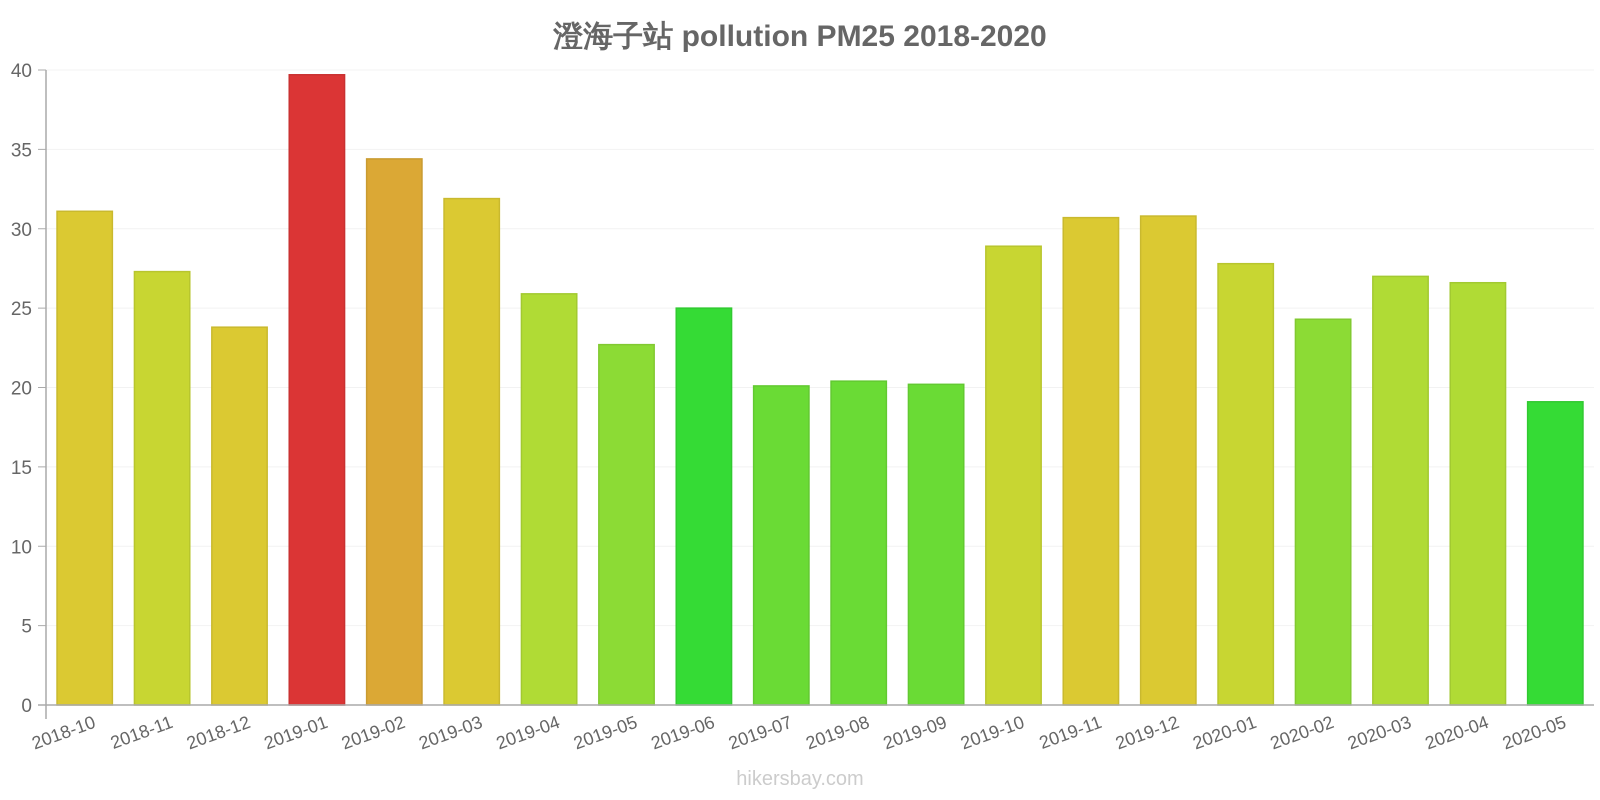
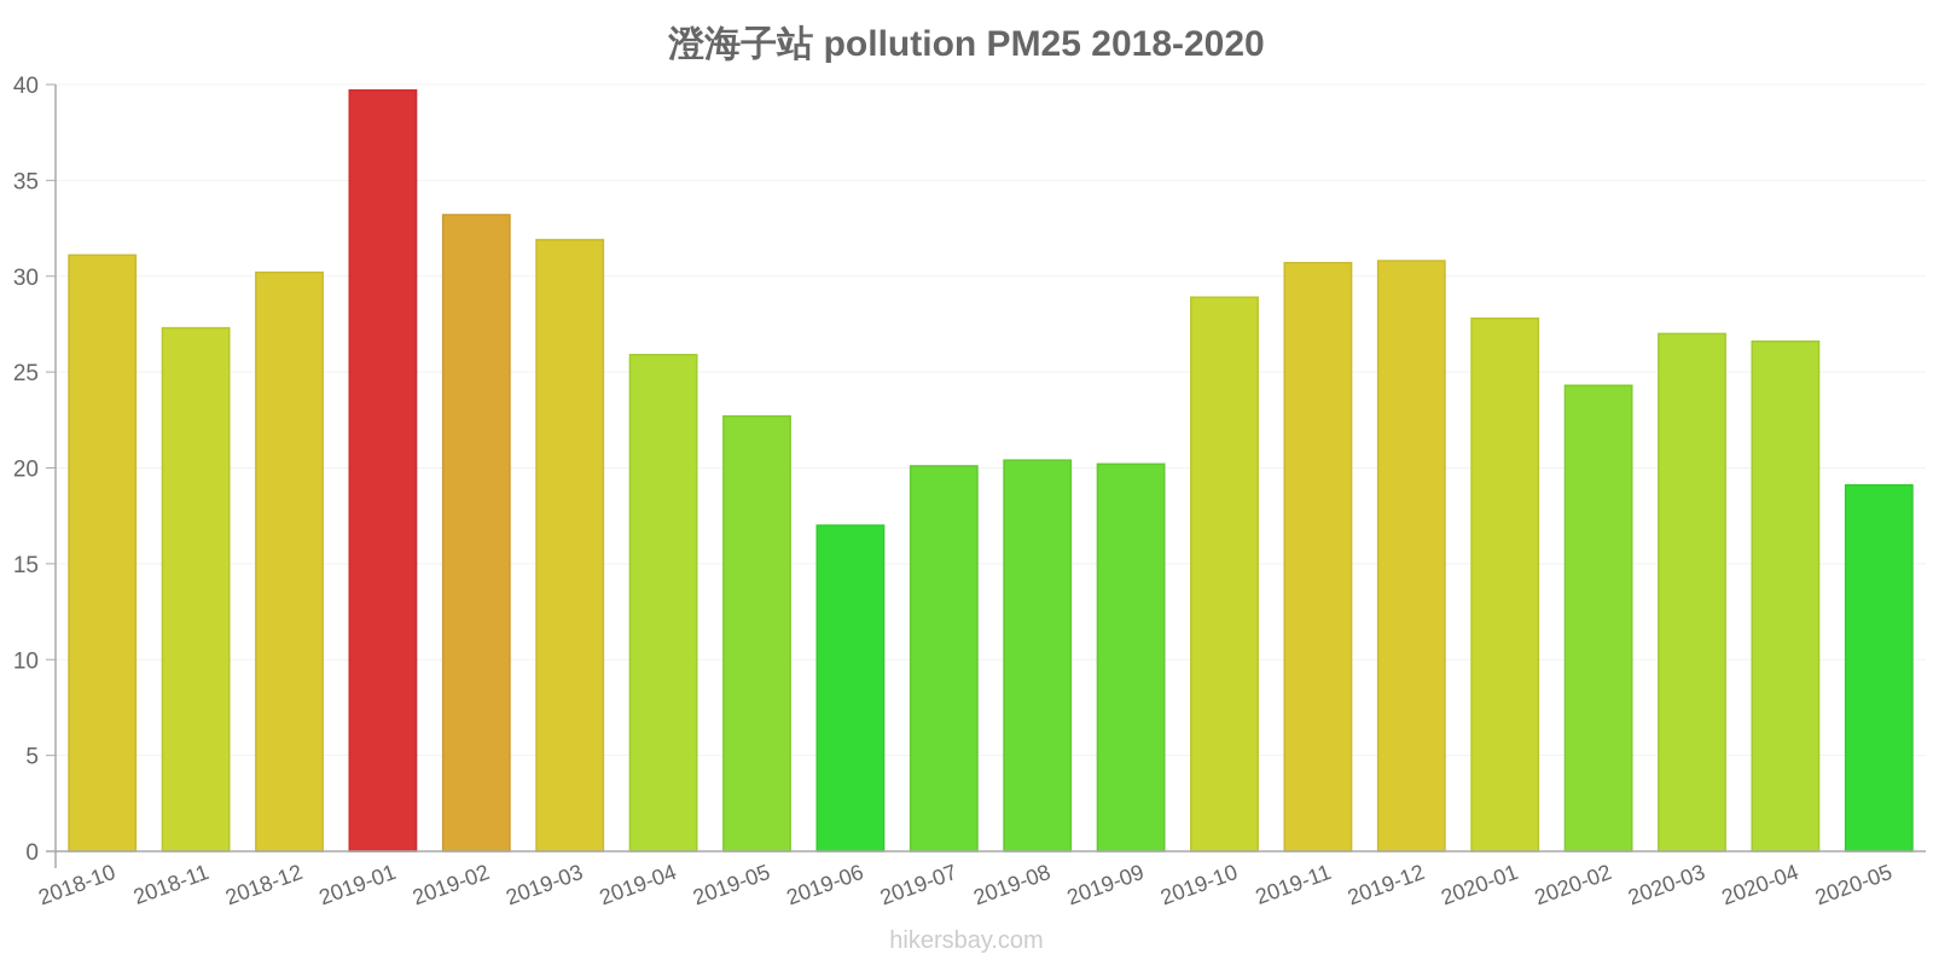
2018-12: 23.8 -> 30.2
2019-02: 34.4 -> 33.2
2019-06: 25.0 -> 17.0
